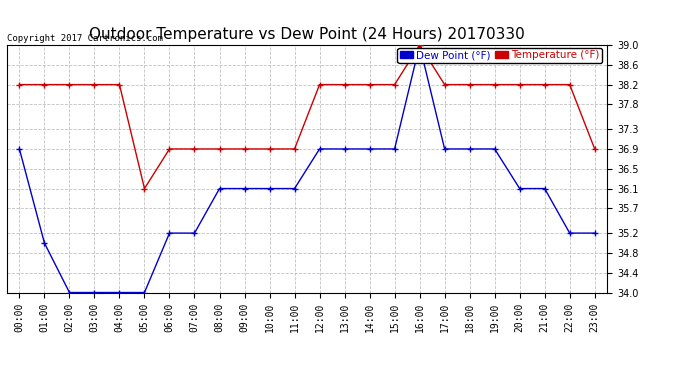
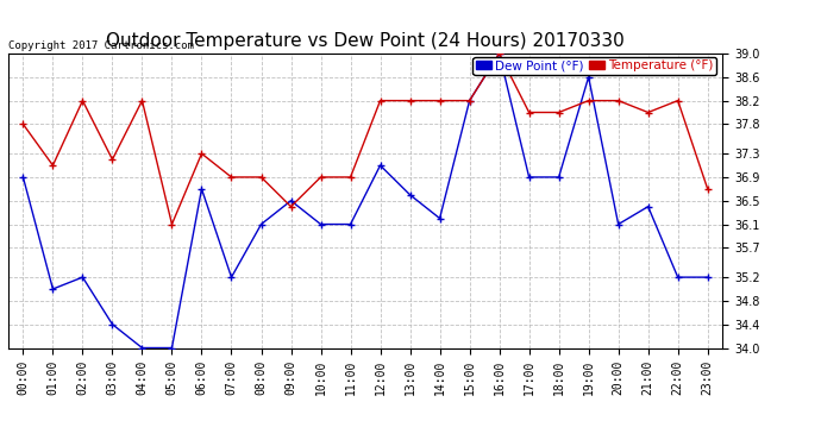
Temperature (°F)/00:00: 38.2 -> 37.8
Temperature (°F)/01:00: 38.2 -> 37.1
Dew Point (°F)/02:00: 34.0 -> 35.2
Temperature (°F)/03:00: 38.2 -> 37.2
Dew Point (°F)/03:00: 34.0 -> 34.4
Temperature (°F)/06:00: 36.9 -> 37.3
Dew Point (°F)/06:00: 35.2 -> 36.7
Temperature (°F)/09:00: 36.9 -> 36.4
Dew Point (°F)/09:00: 36.1 -> 36.5
Dew Point (°F)/12:00: 36.9 -> 37.1
Dew Point (°F)/13:00: 36.9 -> 36.6
Dew Point (°F)/14:00: 36.9 -> 36.2
Dew Point (°F)/15:00: 36.9 -> 38.2
Temperature (°F)/17:00: 38.2 -> 38.0
Temperature (°F)/18:00: 38.2 -> 38.0
Dew Point (°F)/19:00: 36.9 -> 38.6
Temperature (°F)/21:00: 38.2 -> 38.0
Dew Point (°F)/21:00: 36.1 -> 36.4
Temperature (°F)/23:00: 36.9 -> 36.7
